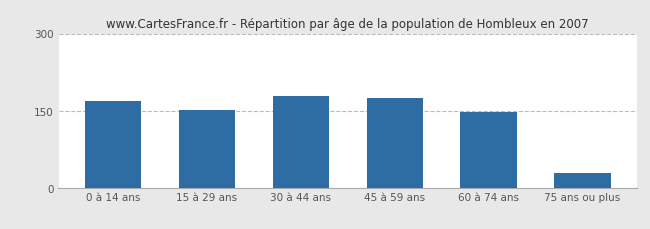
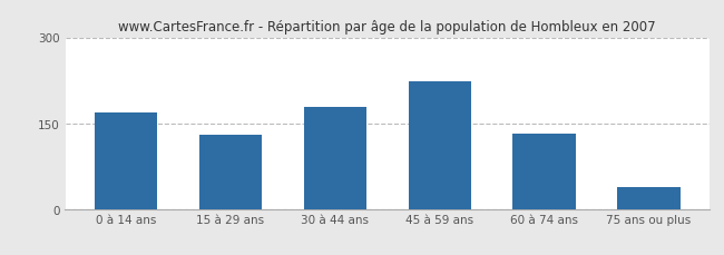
15 à 29 ans: 152 -> 130
45 à 59 ans: 175 -> 224
60 à 74 ans: 148 -> 132
75 ans ou plus: 28 -> 38
